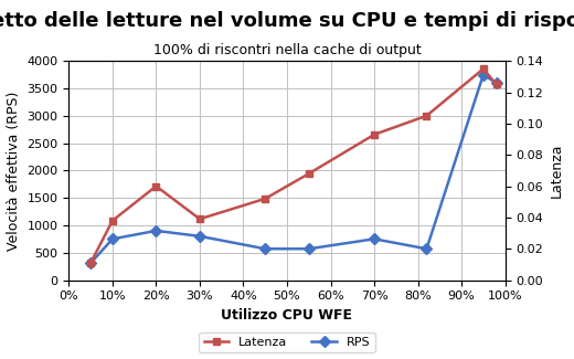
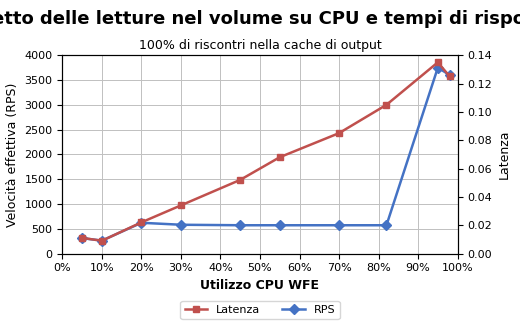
RPS/10%: 750 -> 260
Latenza/10%: 0.038 -> 0.009
RPS/20%: 900 -> 620
Latenza/20%: 0.060 -> 0.022
RPS/30%: 800 -> 580
Latenza/30%: 0.039 -> 0.034
RPS/70%: 750 -> 570
Latenza/70%: 0.093 -> 0.085
